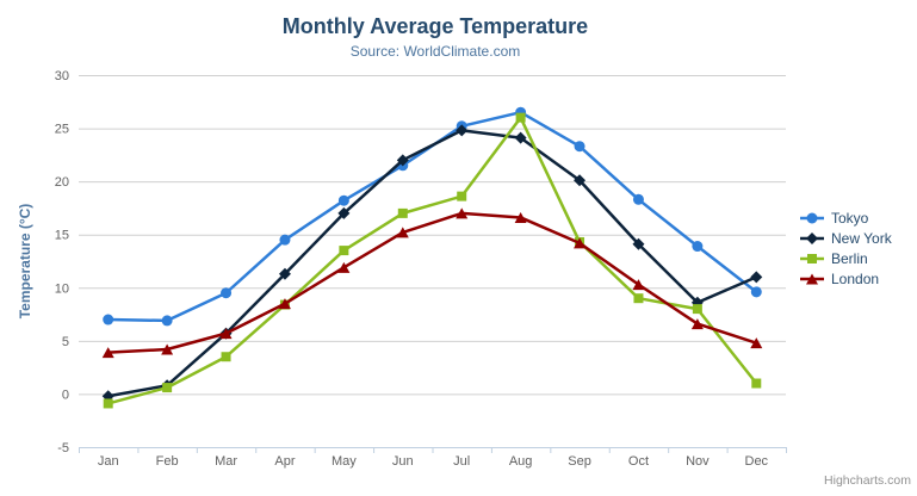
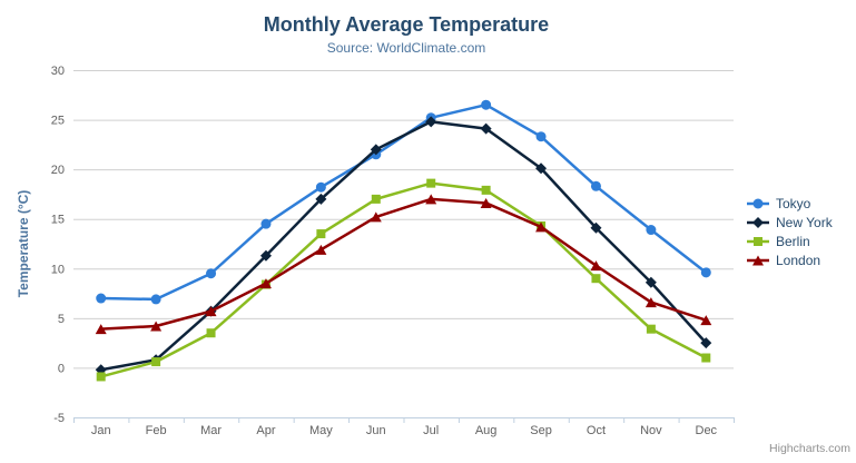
Berlin/Aug: 26 -> 18
Berlin/Nov: 8 -> 4
New York/Dec: 11 -> 2
